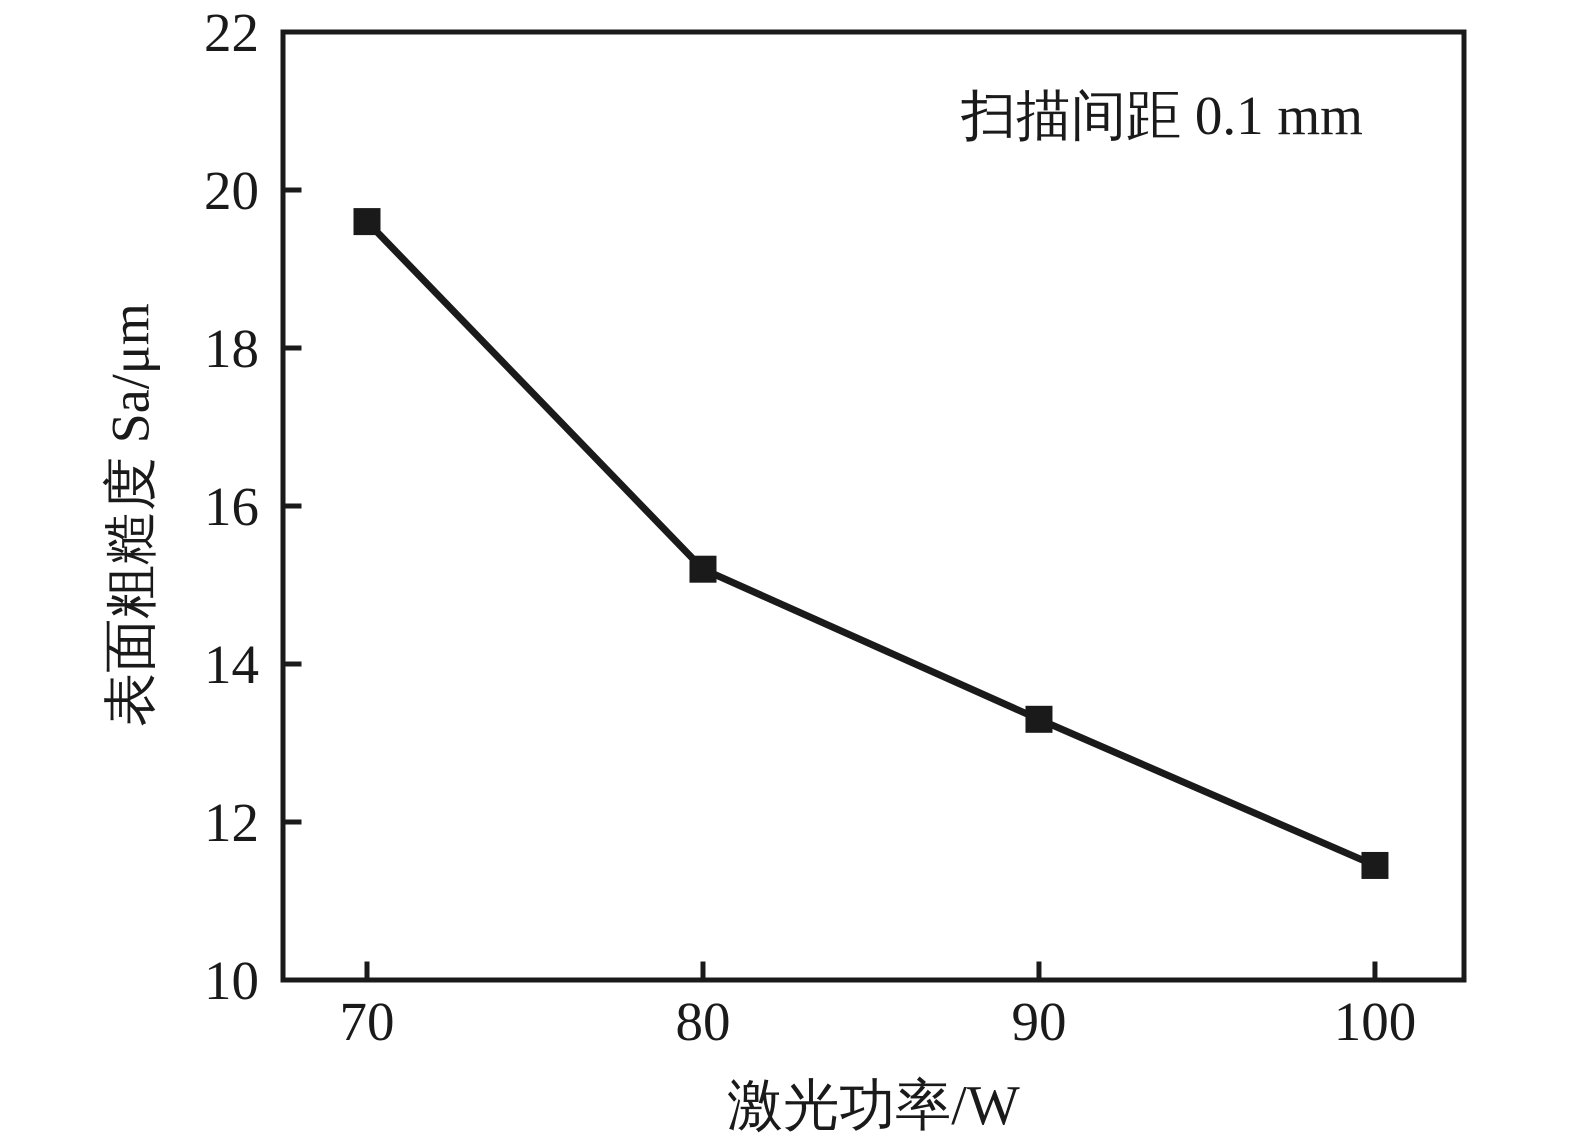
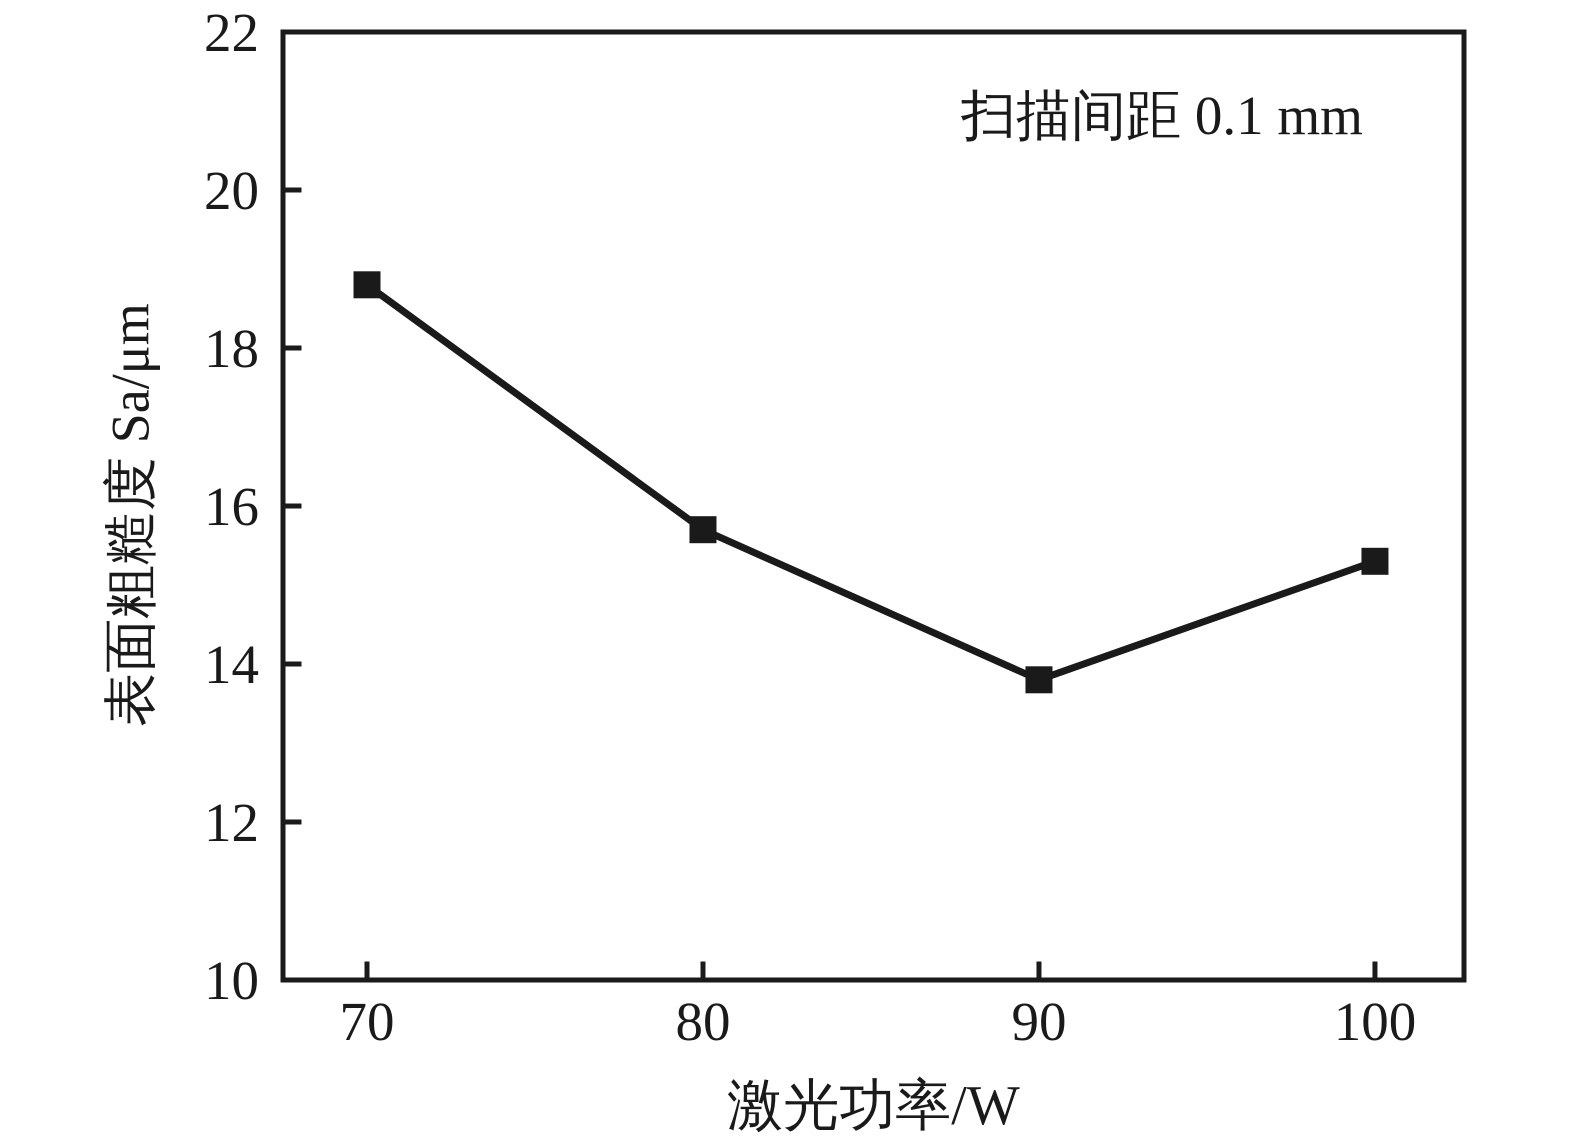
70: 19.6 -> 18.8
80: 15.2 -> 15.7
90: 13.3 -> 13.8
100: 11.4 -> 15.3
